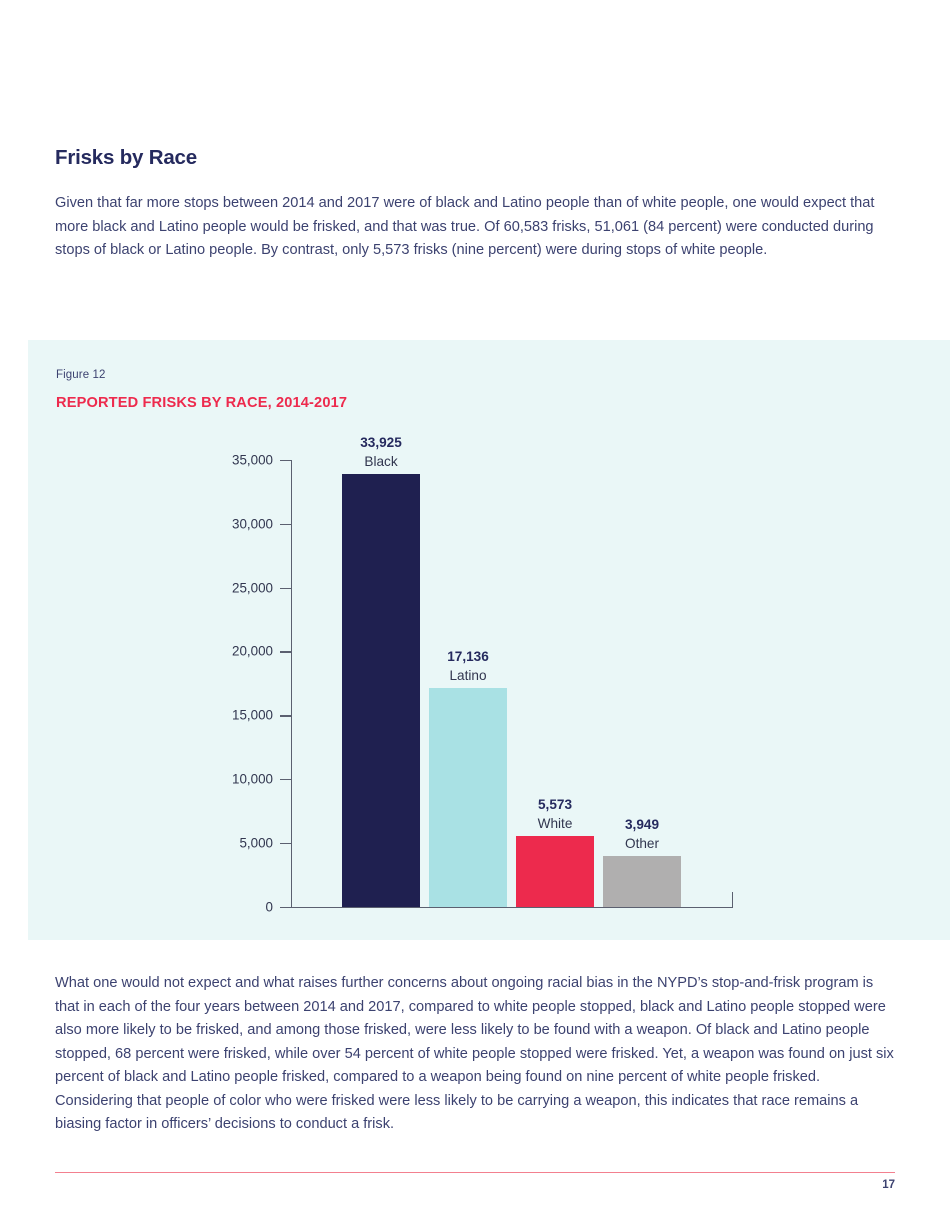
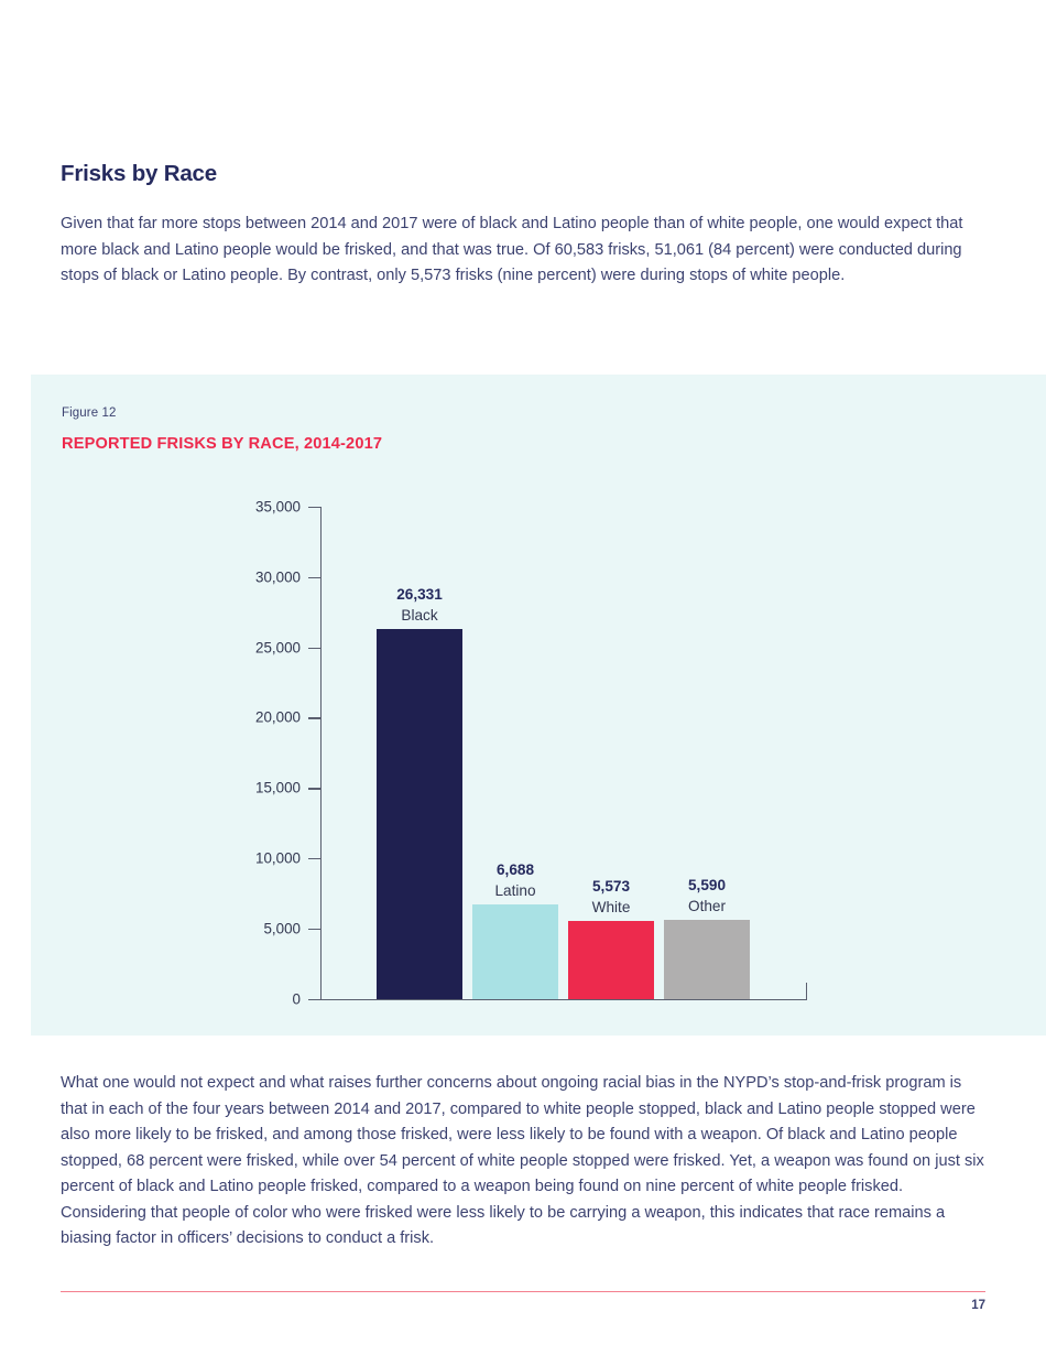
Black: 33,925 -> 26,331
Latino: 17,136 -> 6,688
Other: 3,949 -> 5,590
